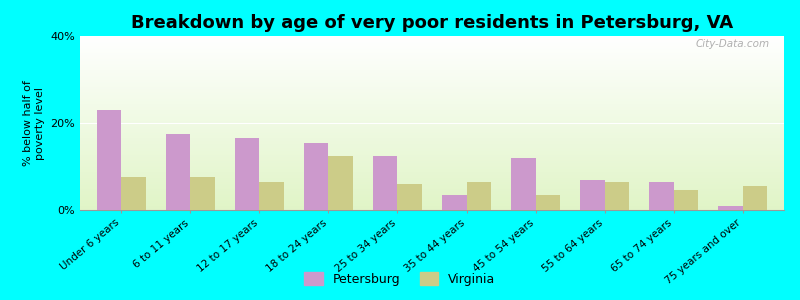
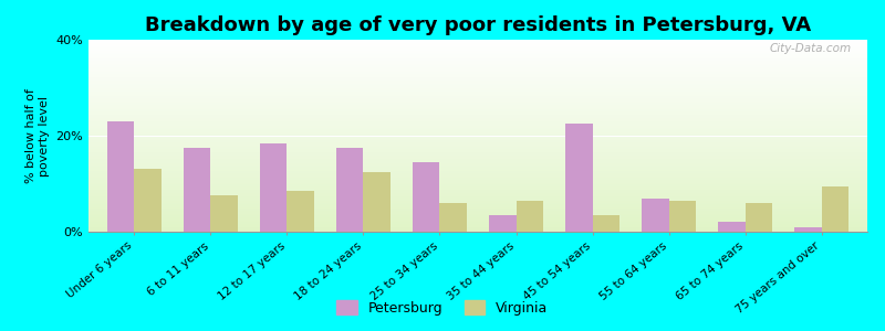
Virginia/Under 6 years: 7.5% -> 13.0%
Petersburg/12 to 17 years: 16.5% -> 18.5%
Virginia/12 to 17 years: 6.5% -> 8.5%
Petersburg/18 to 24 years: 15.5% -> 17.5%
Petersburg/25 to 34 years: 12.5% -> 14.5%
Petersburg/45 to 54 years: 12.0% -> 22.5%
Petersburg/65 to 74 years: 6.5% -> 2.0%
Virginia/65 to 74 years: 4.5% -> 6.0%
Virginia/75 years and over: 5.5% -> 9.5%
